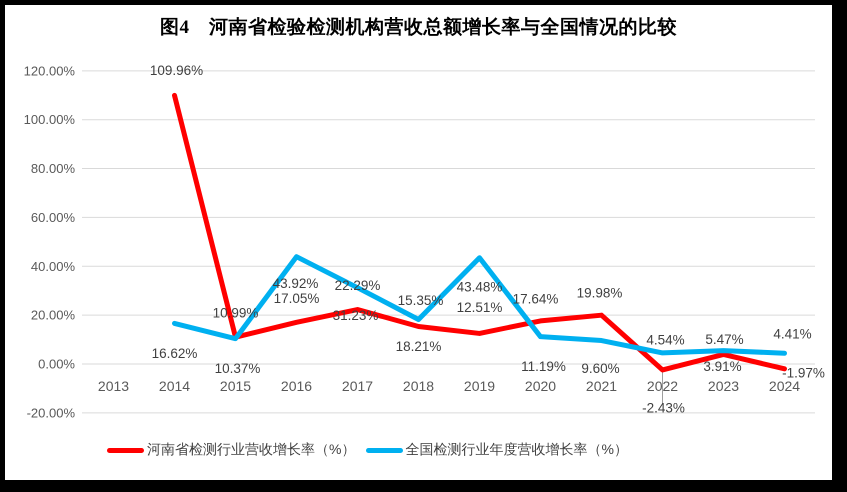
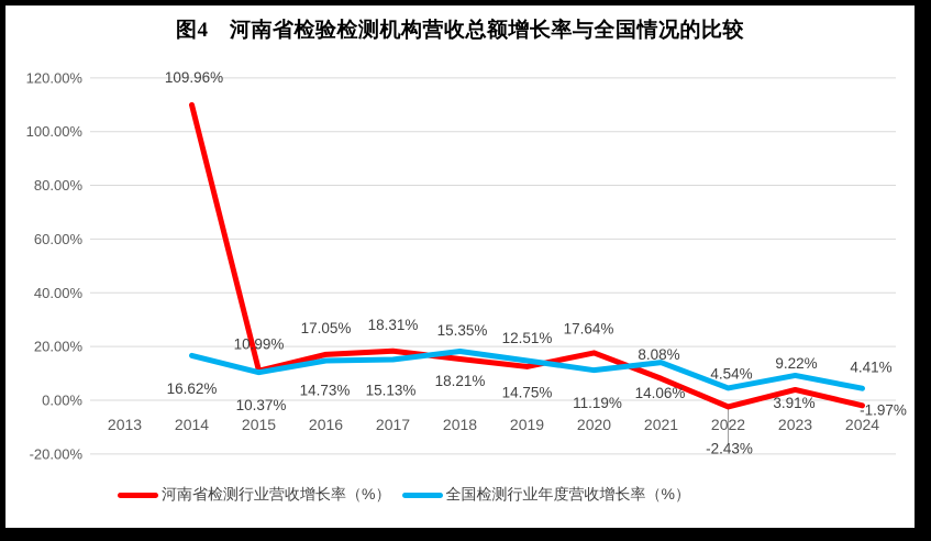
全国检测行业年度营收增长率（%）/2016: 43.92% -> 14.73%
河南省检测行业营收增长率（%）/2017: 22.29% -> 18.31%
全国检测行业年度营收增长率（%）/2017: 31.23% -> 15.13%
全国检测行业年度营收增长率（%）/2019: 43.48% -> 14.75%
河南省检测行业营收增长率（%）/2021: 19.98% -> 8.08%
全国检测行业年度营收增长率（%）/2021: 9.60% -> 14.06%
全国检测行业年度营收增长率（%）/2023: 5.47% -> 9.22%
